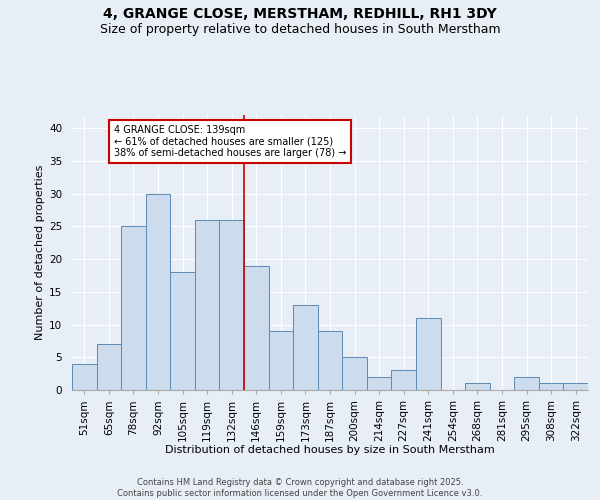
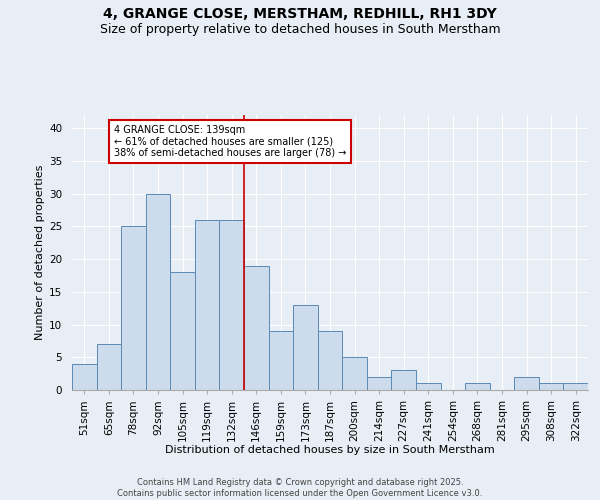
241sqm: 11 -> 1
